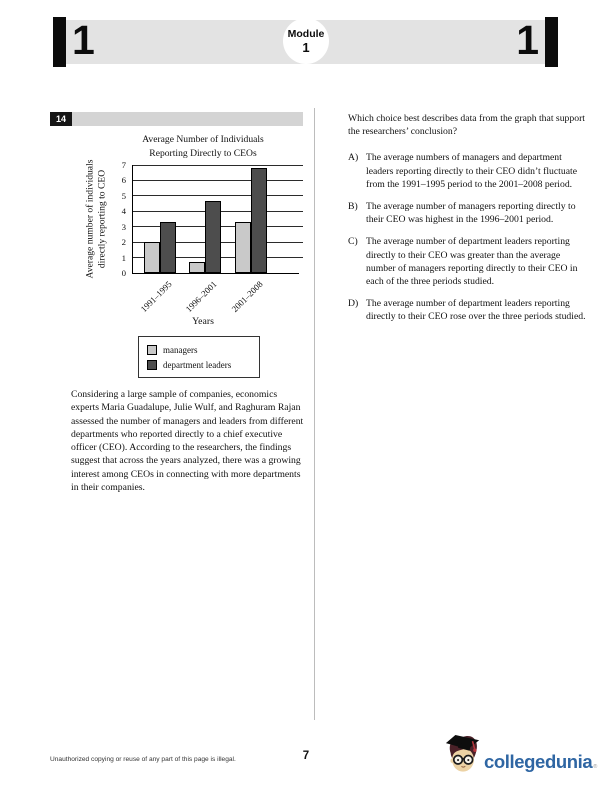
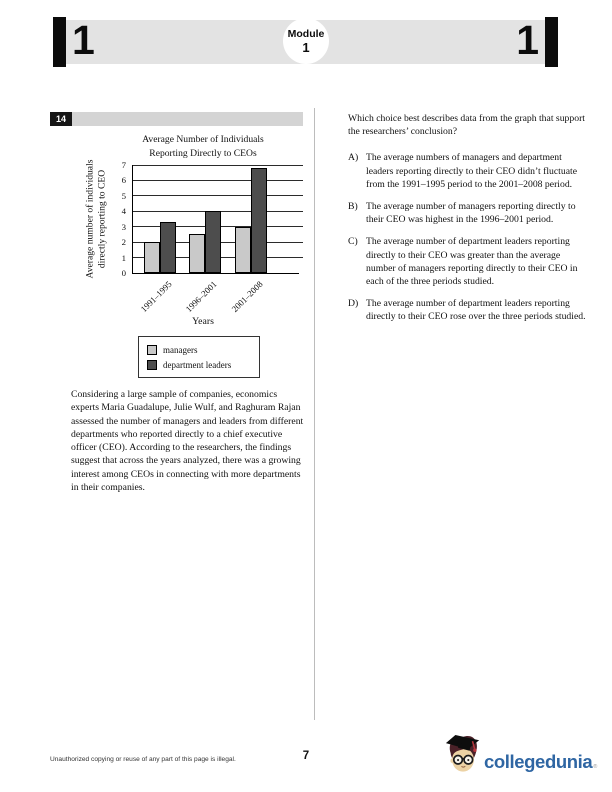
managers/1996–2001: 0.7 -> 2.5
department leaders/1996–2001: 4.7 -> 4.0
managers/2001–2008: 3.3 -> 3.0
